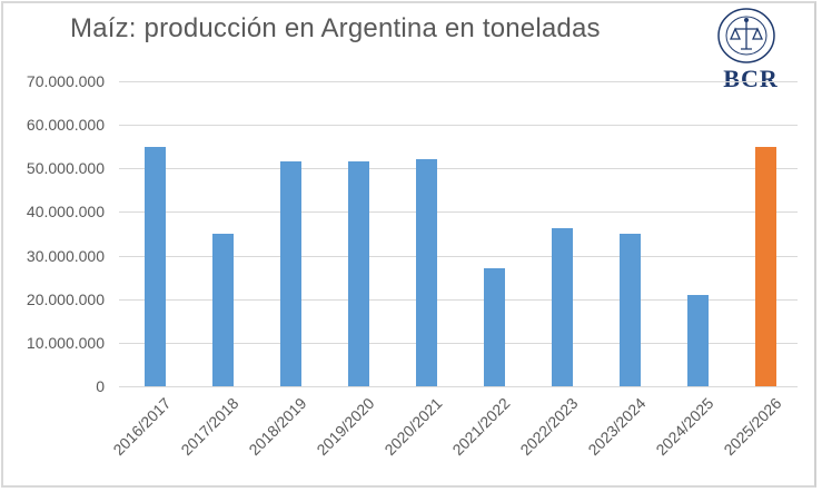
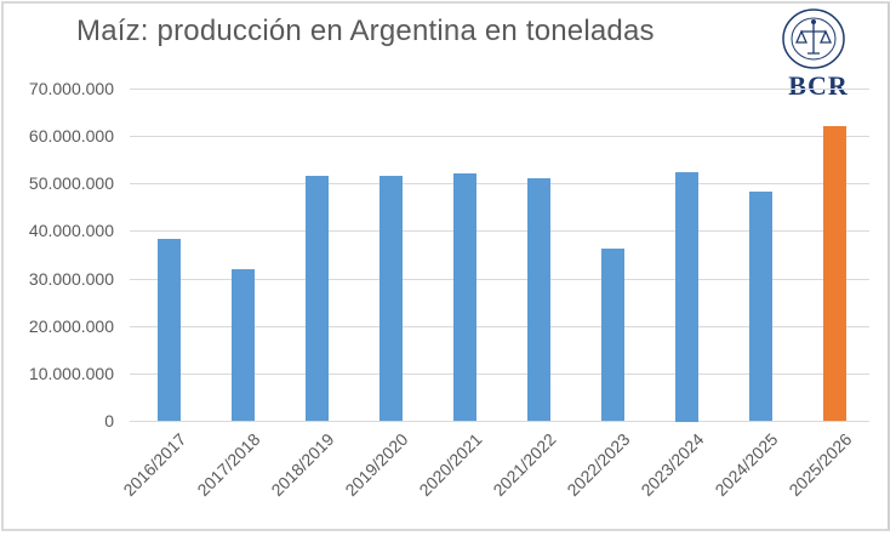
2016/2017: 55000000 -> 38000000
2017/2018: 35000000 -> 32000000
2021/2022: 27000000 -> 51000000
2023/2024: 35000000 -> 52000000
2024/2025: 21000000 -> 48000000
2025/2026: 55000000 -> 62000000
